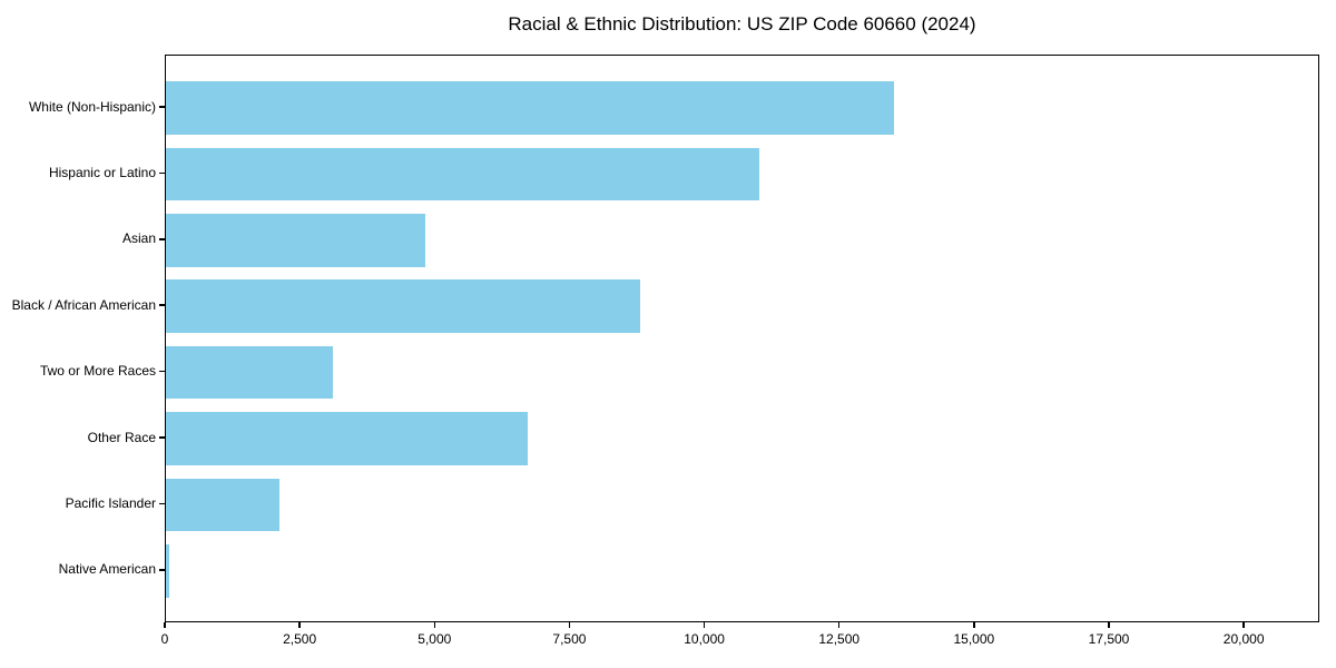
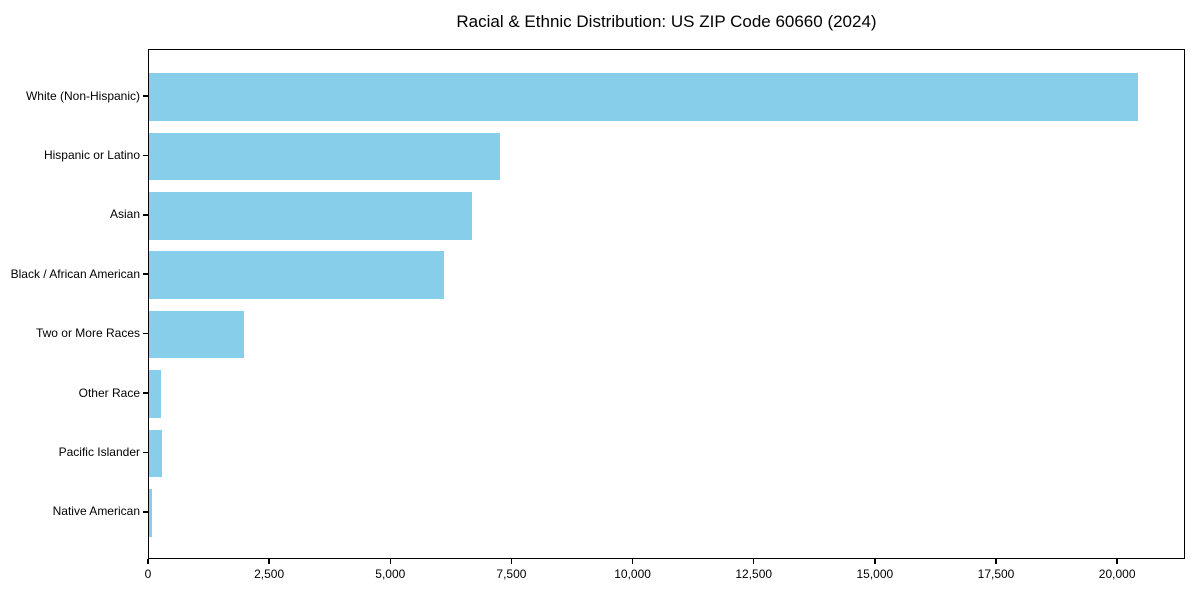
White (Non-Hispanic): 13500 -> 20400
Hispanic or Latino: 11000 -> 7200
Asian: 4800 -> 6700
Black / African American: 8800 -> 6100
Two or More Races: 3100 -> 2000
Other Race: 6700 -> 200
Pacific Islander: 2100 -> 300
